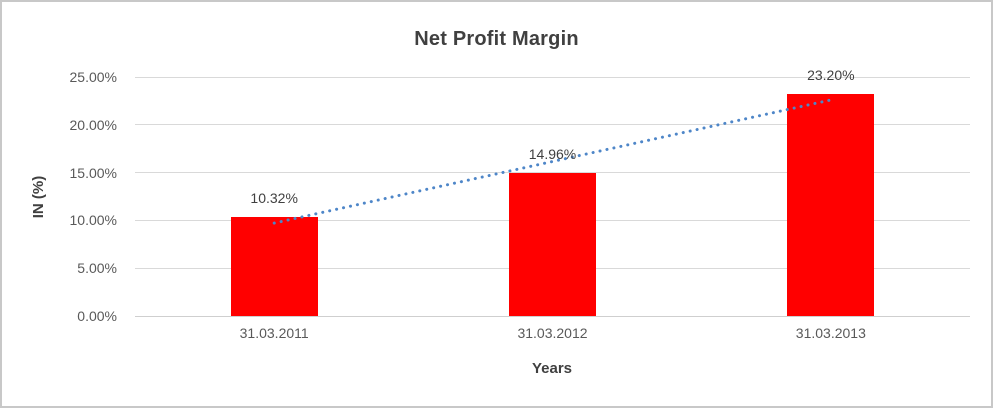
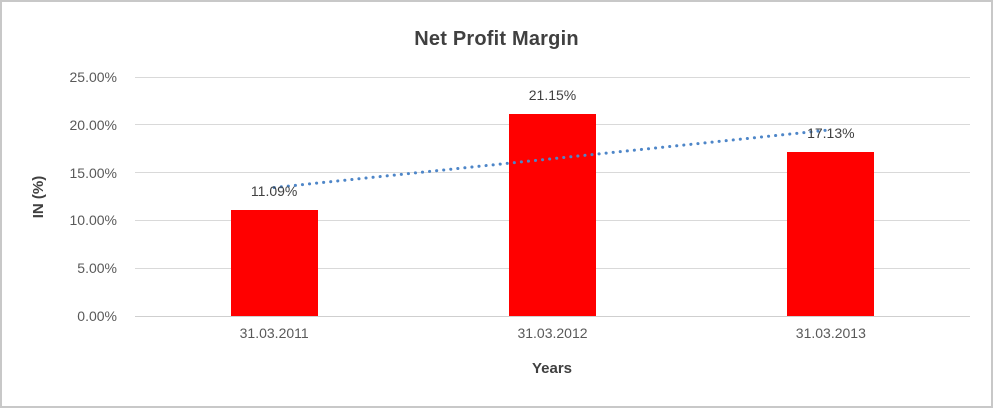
31.03.2011: 10.32% -> 11.09%
31.03.2012: 14.96% -> 21.15%
31.03.2013: 23.20% -> 17.13%
